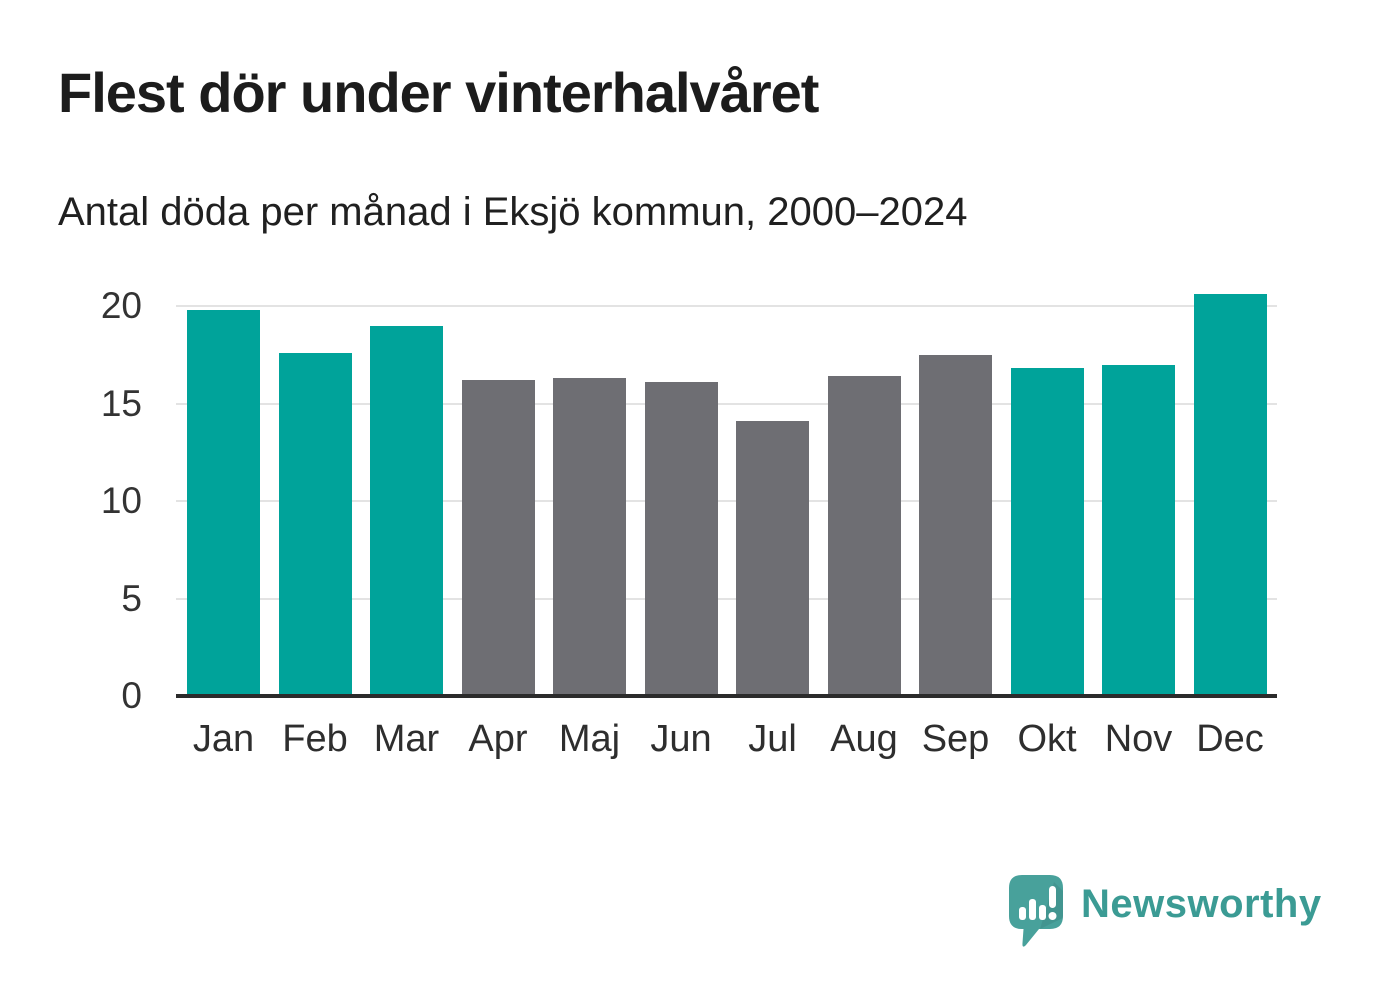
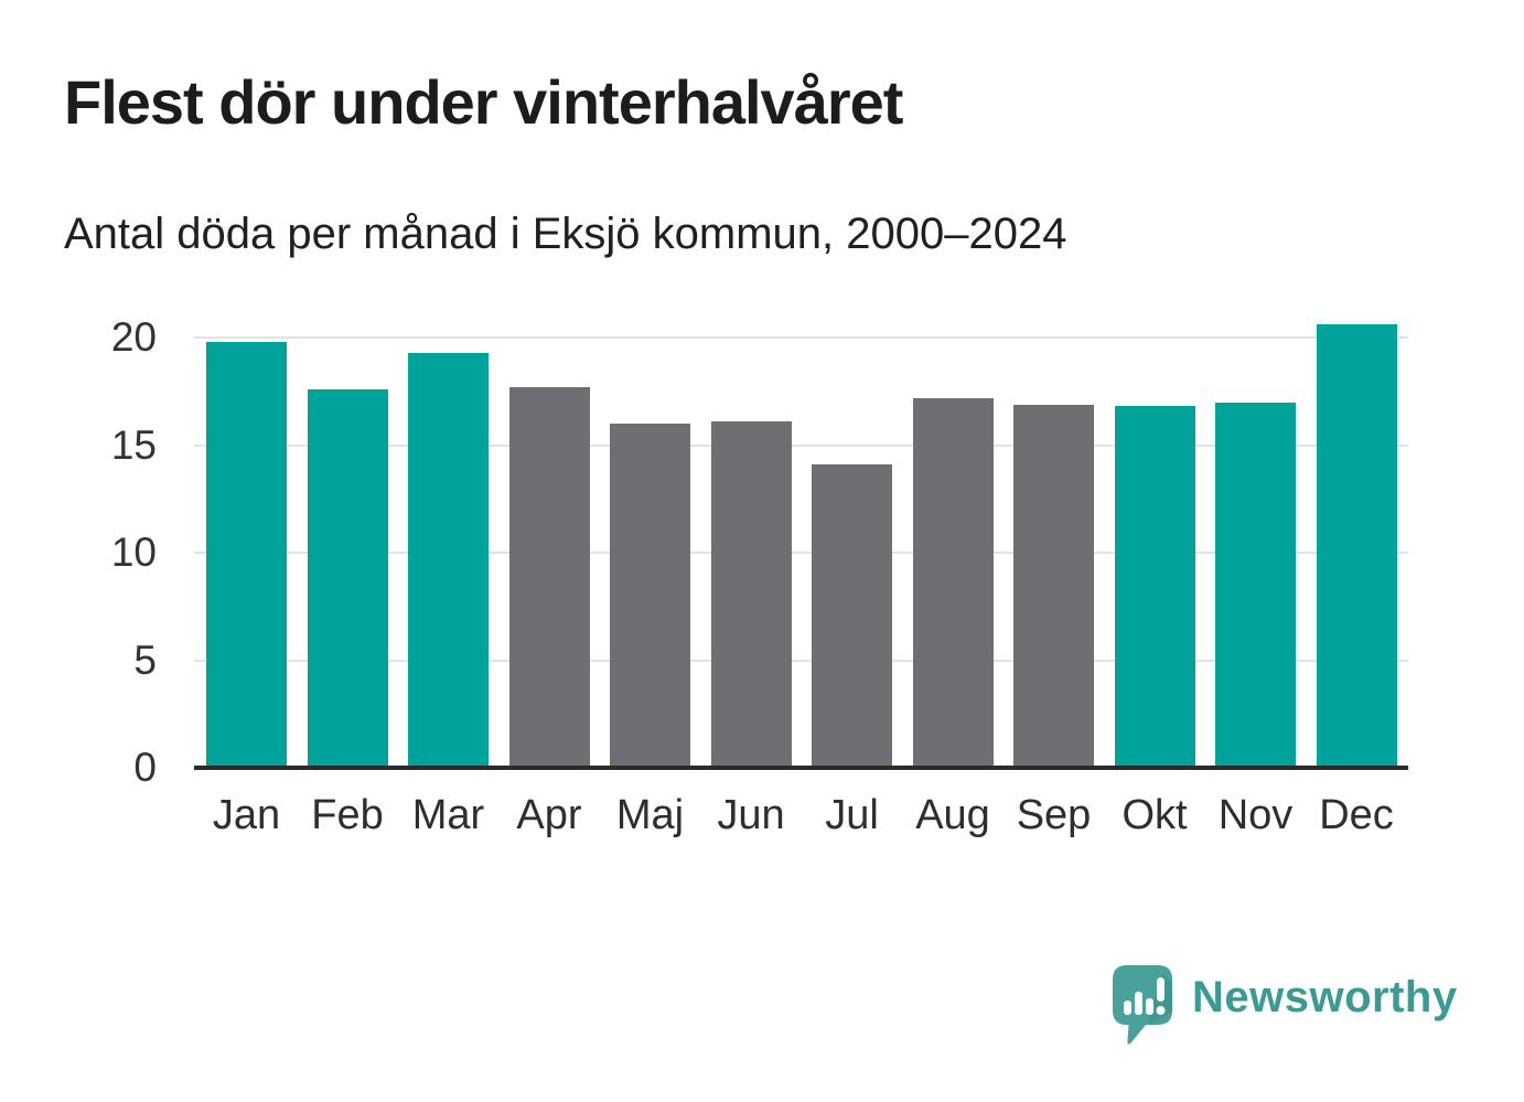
Mar: 19.0 -> 19.3
Apr: 16.2 -> 17.7
Maj: 16.3 -> 16.0
Aug: 16.4 -> 17.2
Sep: 17.5 -> 16.9
